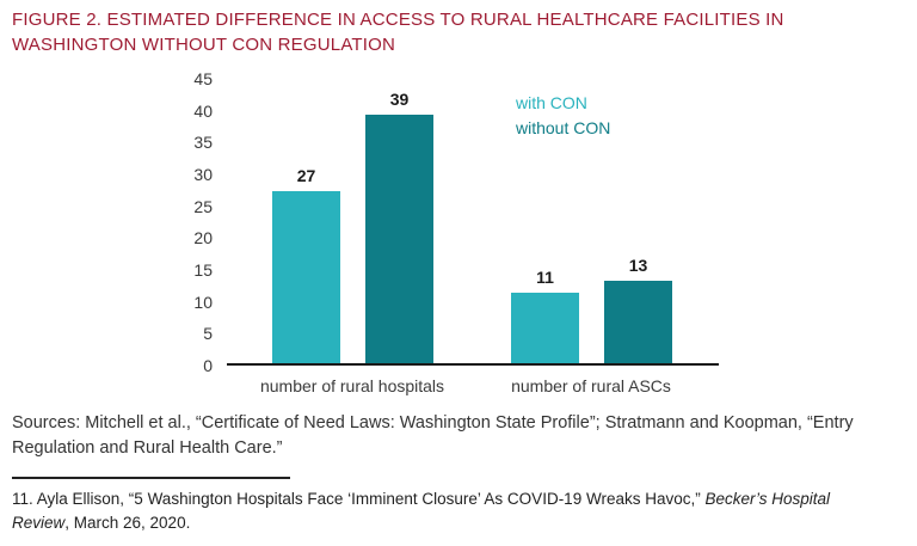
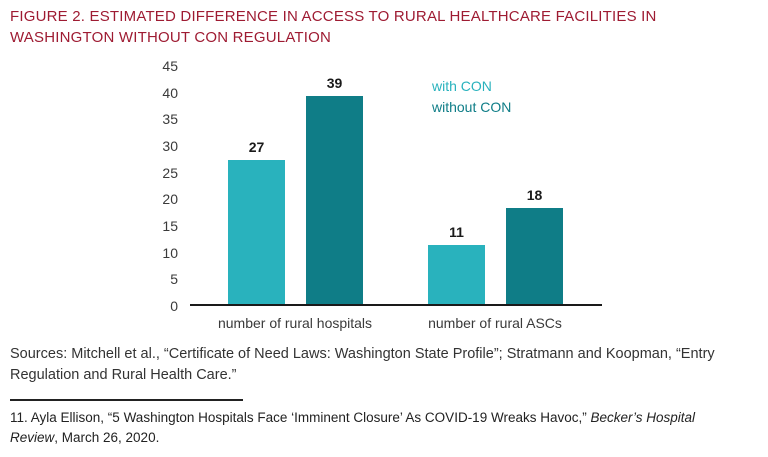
without CON/number of rural ASCs: 13 -> 18
